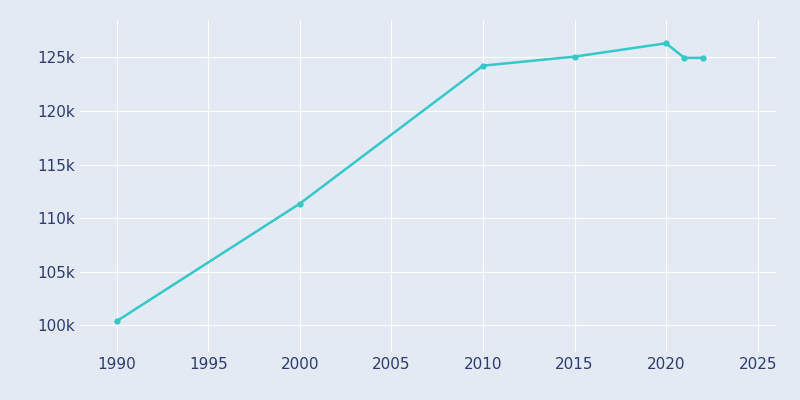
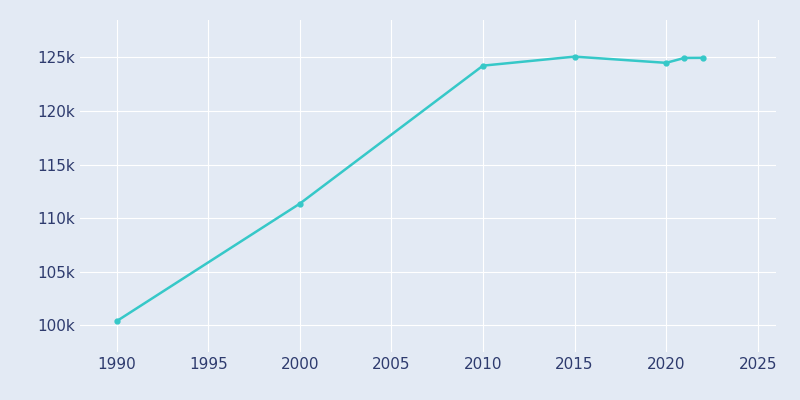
2020: 126.3k -> 124.5k
